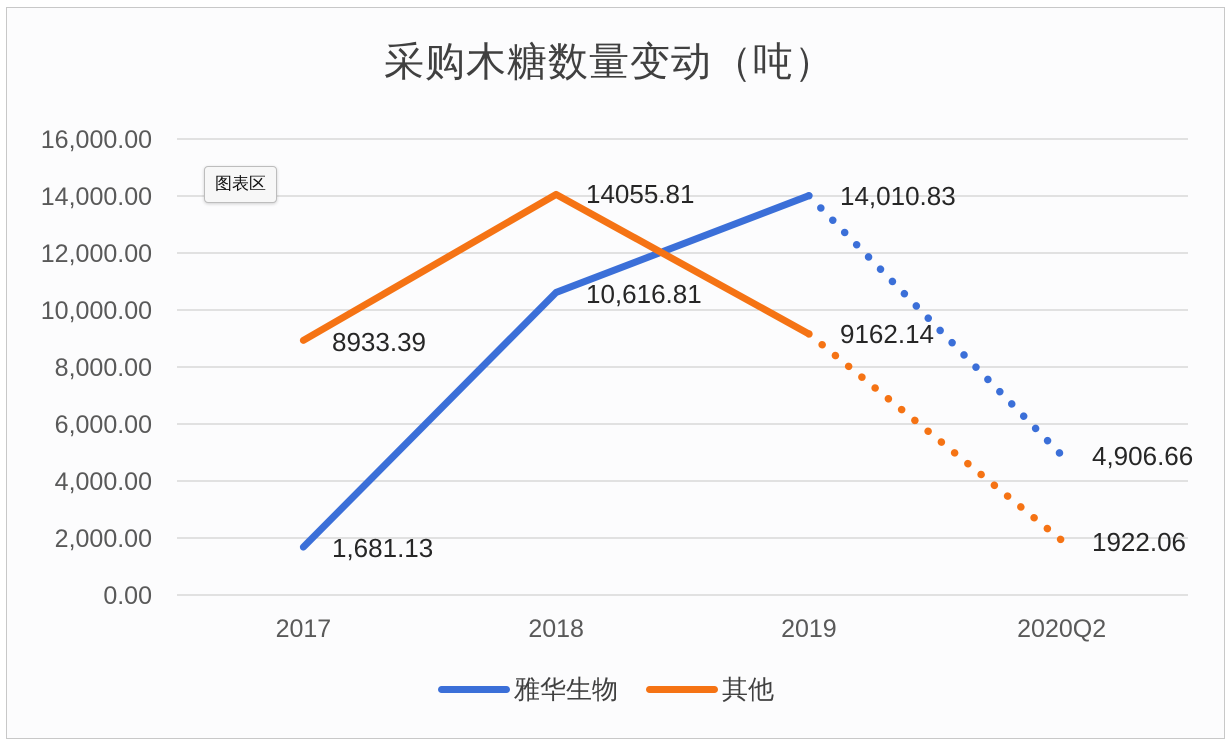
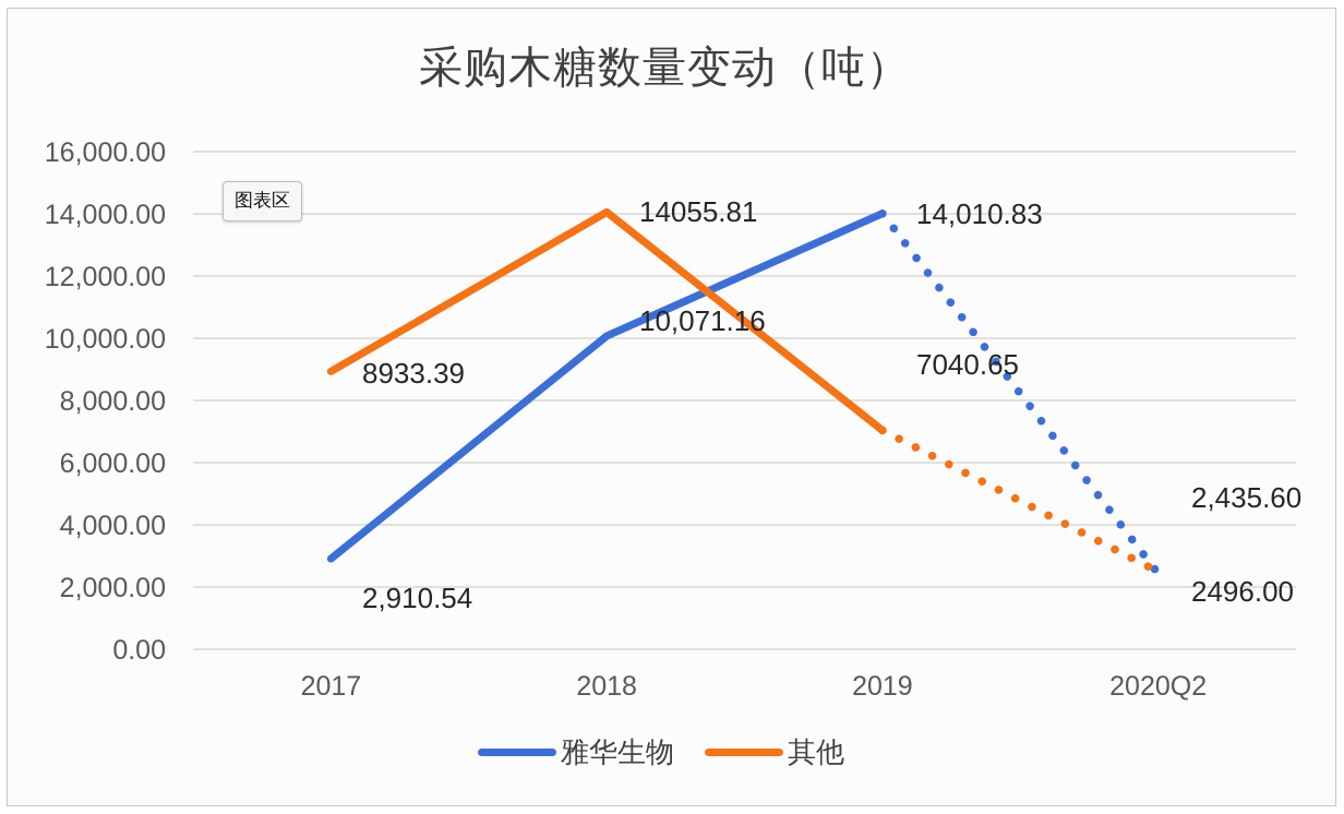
雅华生物/2017: 1,681.13 -> 2,910.54
雅华生物/2018: 10,616.81 -> 10,071.16
其他/2019: 9162.14 -> 7040.65
雅华生物/2020Q2: 4,906.66 -> 2,435.60
其他/2020Q2: 1922.06 -> 2496.00
